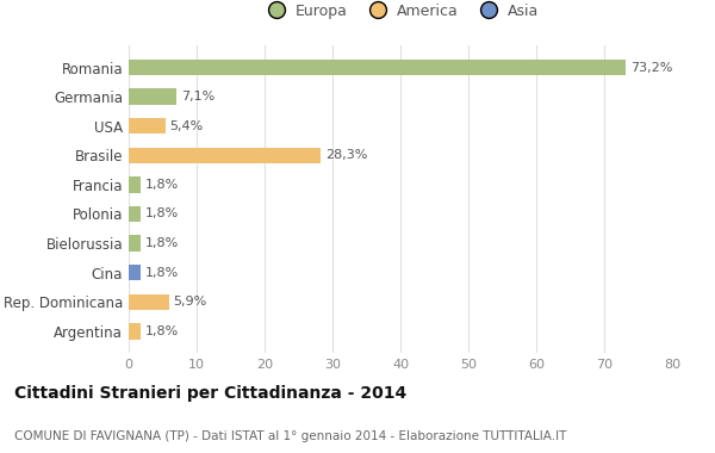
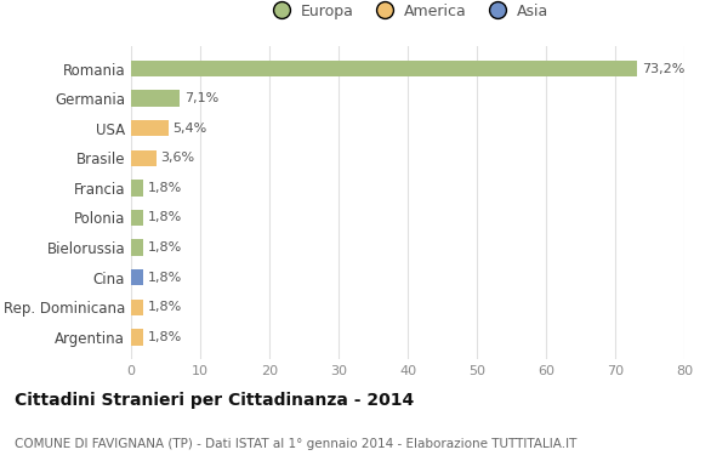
Brasile: 28,3% -> 3,6%
Rep. Dominicana: 5,9% -> 1,8%
